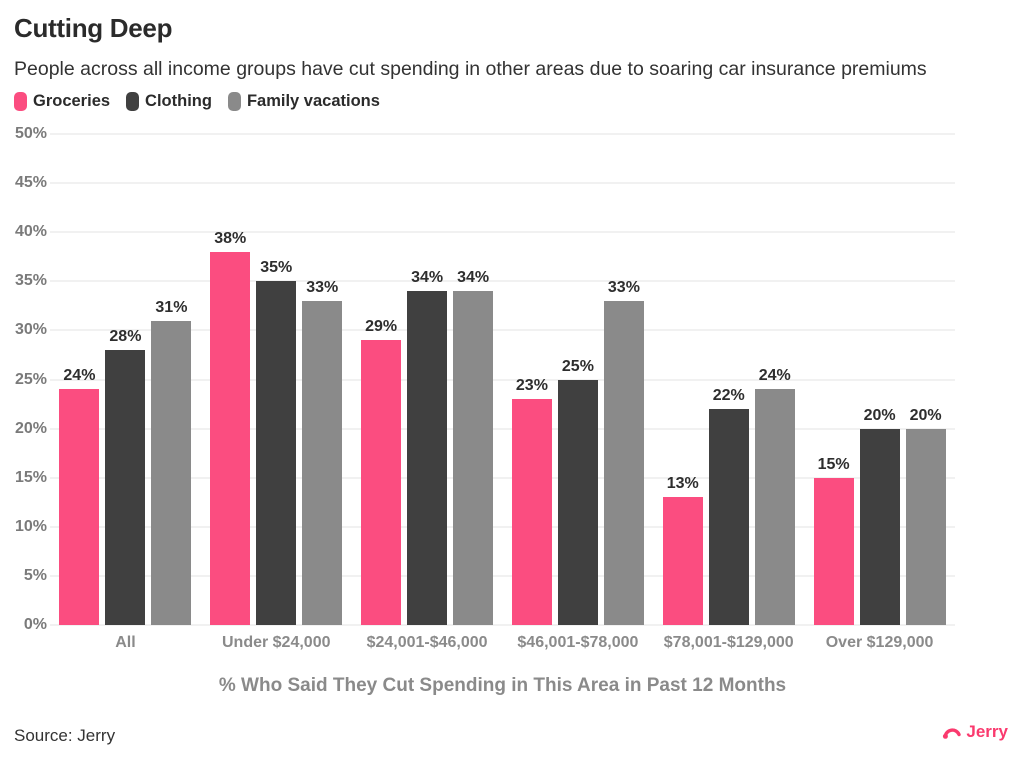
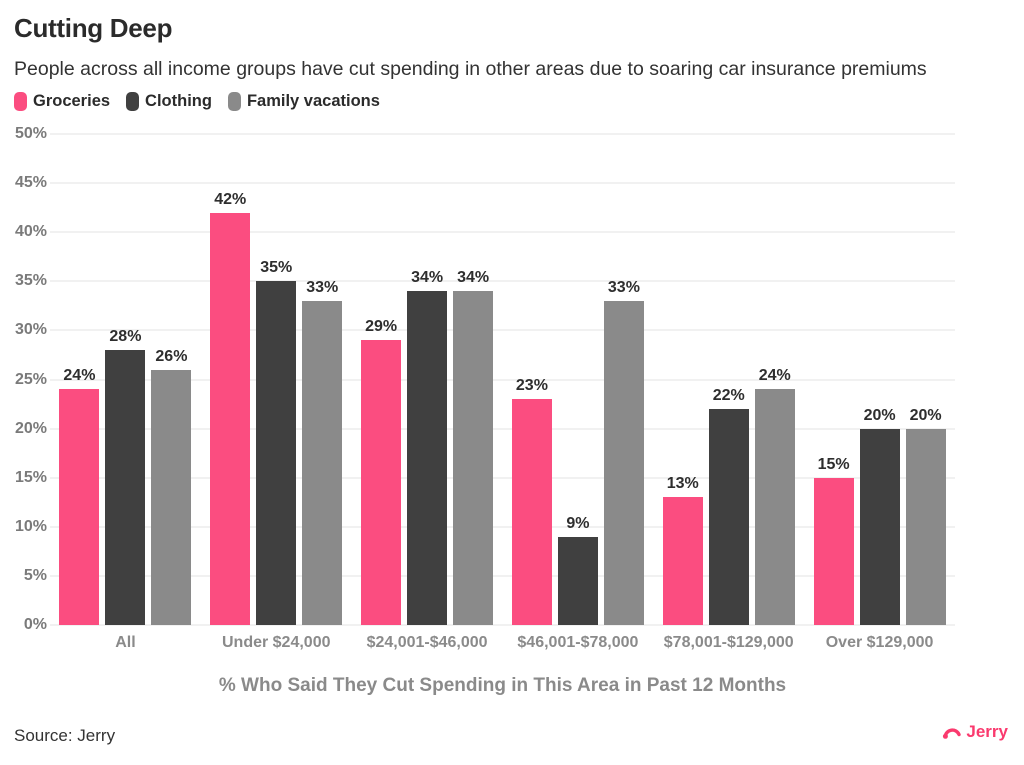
Family vacations/All: 31% -> 26%
Groceries/Under $24,000: 38% -> 42%
Clothing/$46,001-$78,000: 25% -> 9%
